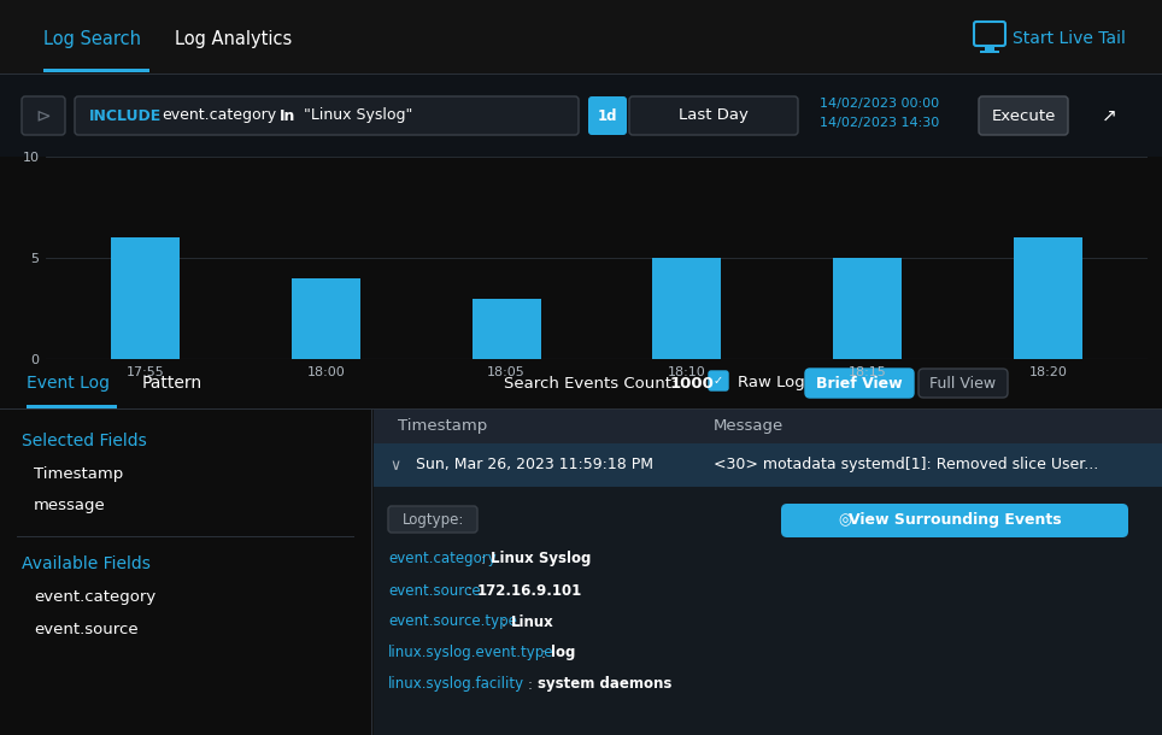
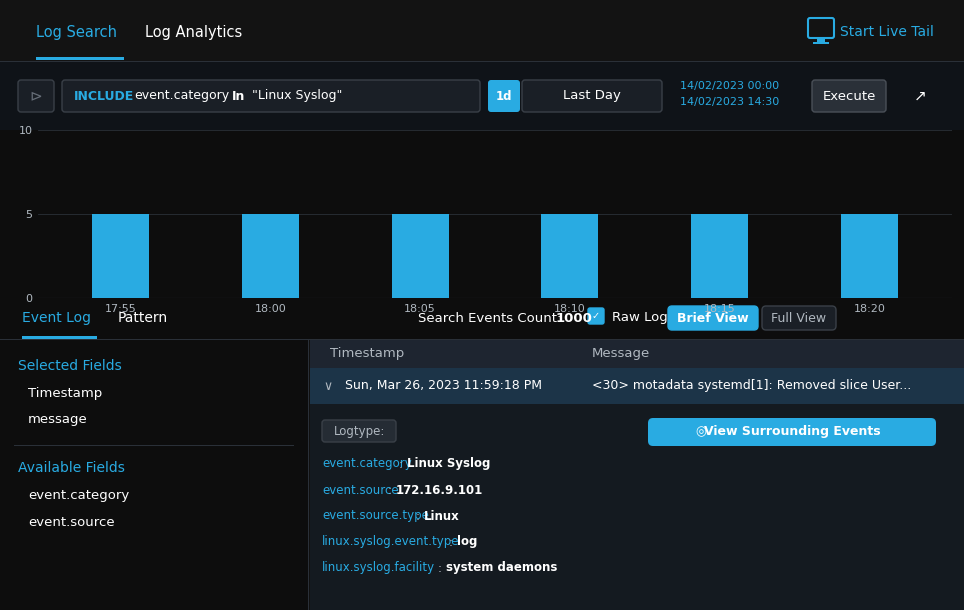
17:55: 6 -> 5
18:00: 4 -> 5
18:05: 3 -> 5
18:20: 6 -> 5
